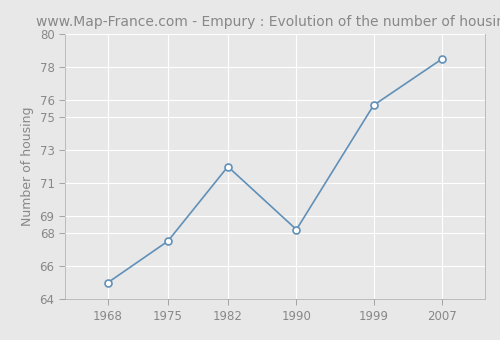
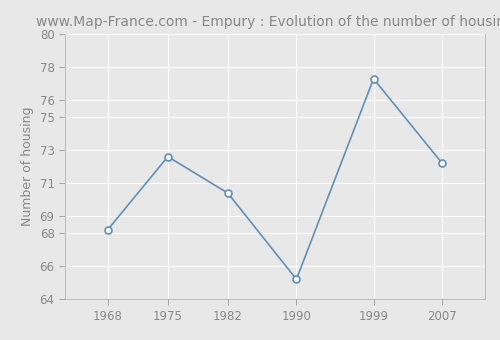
1968: 65.0 -> 68.2
1975: 67.5 -> 72.6
1982: 72.0 -> 70.4
1990: 68.2 -> 65.2
1999: 75.7 -> 77.3
2007: 78.5 -> 72.2
